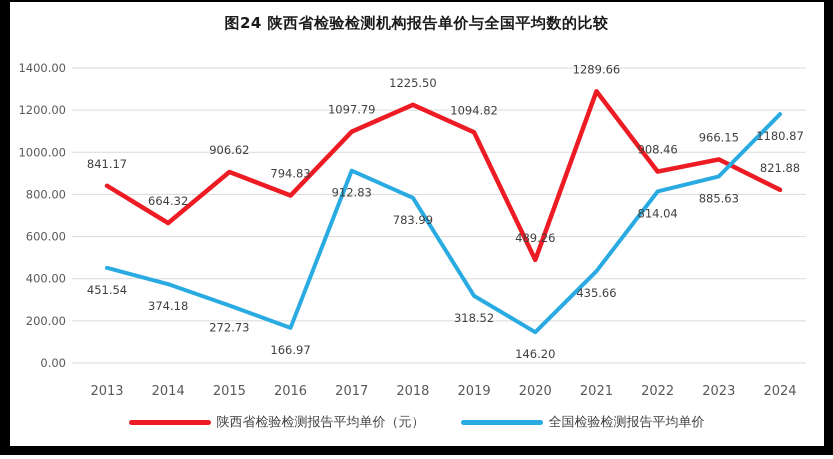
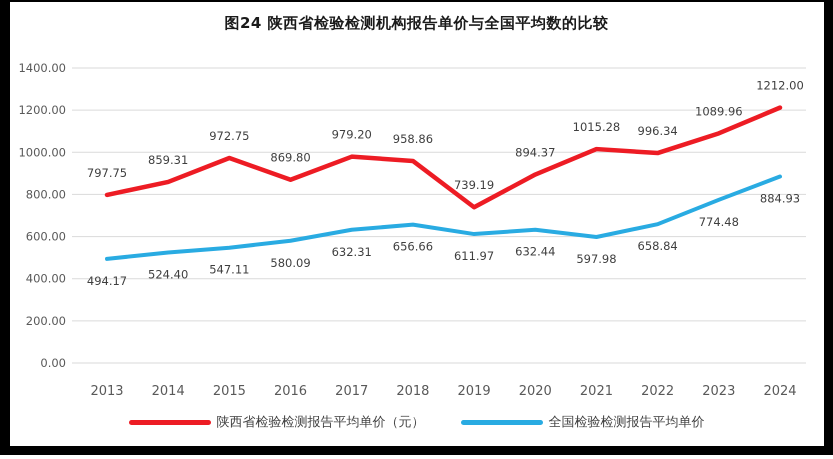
陕西省检验检测报告平均单价（元）/2013: 841.17 -> 797.75
全国检验检测报告平均单价/2013: 451.54 -> 494.17
陕西省检验检测报告平均单价（元）/2014: 664.32 -> 859.31
全国检验检测报告平均单价/2014: 374.18 -> 524.40
陕西省检验检测报告平均单价（元）/2015: 906.62 -> 972.75
全国检验检测报告平均单价/2015: 272.73 -> 547.11
陕西省检验检测报告平均单价（元）/2016: 794.83 -> 869.80
全国检验检测报告平均单价/2016: 166.97 -> 580.09
陕西省检验检测报告平均单价（元）/2017: 1097.79 -> 979.20
全国检验检测报告平均单价/2017: 912.83 -> 632.31
陕西省检验检测报告平均单价（元）/2018: 1225.50 -> 958.86
全国检验检测报告平均单价/2018: 783.99 -> 656.66
陕西省检验检测报告平均单价（元）/2019: 1094.82 -> 739.19
全国检验检测报告平均单价/2019: 318.52 -> 611.97
陕西省检验检测报告平均单价（元）/2020: 489.26 -> 894.37
全国检验检测报告平均单价/2020: 146.20 -> 632.44
陕西省检验检测报告平均单价（元）/2021: 1289.66 -> 1015.28
全国检验检测报告平均单价/2021: 435.66 -> 597.98
陕西省检验检测报告平均单价（元）/2022: 908.46 -> 996.34
全国检验检测报告平均单价/2022: 814.04 -> 658.84
陕西省检验检测报告平均单价（元）/2023: 966.15 -> 1089.96
全国检验检测报告平均单价/2023: 885.63 -> 774.48
陕西省检验检测报告平均单价（元）/2024: 821.88 -> 1212.00
全国检验检测报告平均单价/2024: 1180.87 -> 884.93
